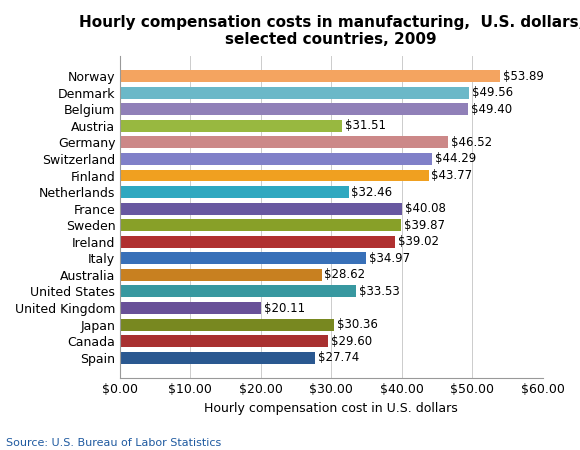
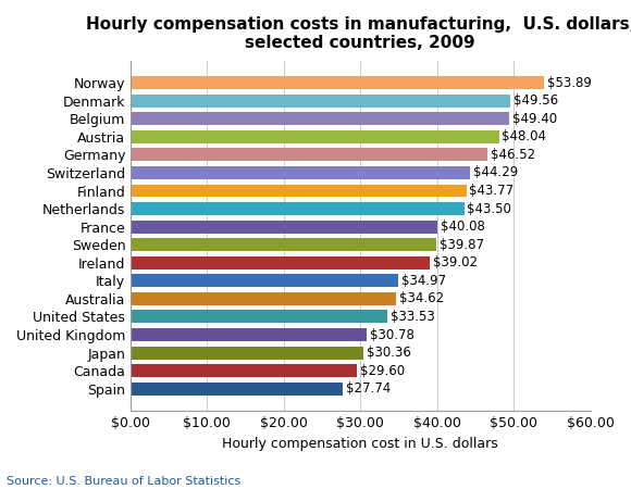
Austria: $31.51 -> $48.04
Netherlands: $32.46 -> $43.50
Australia: $28.62 -> $34.62
United Kingdom: $20.11 -> $30.78
